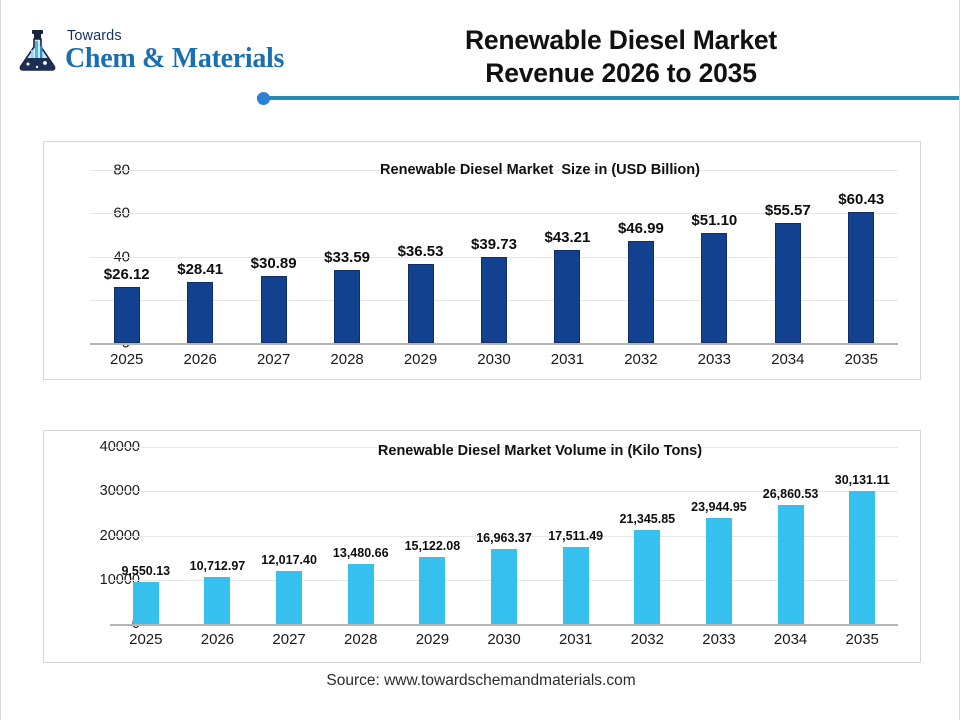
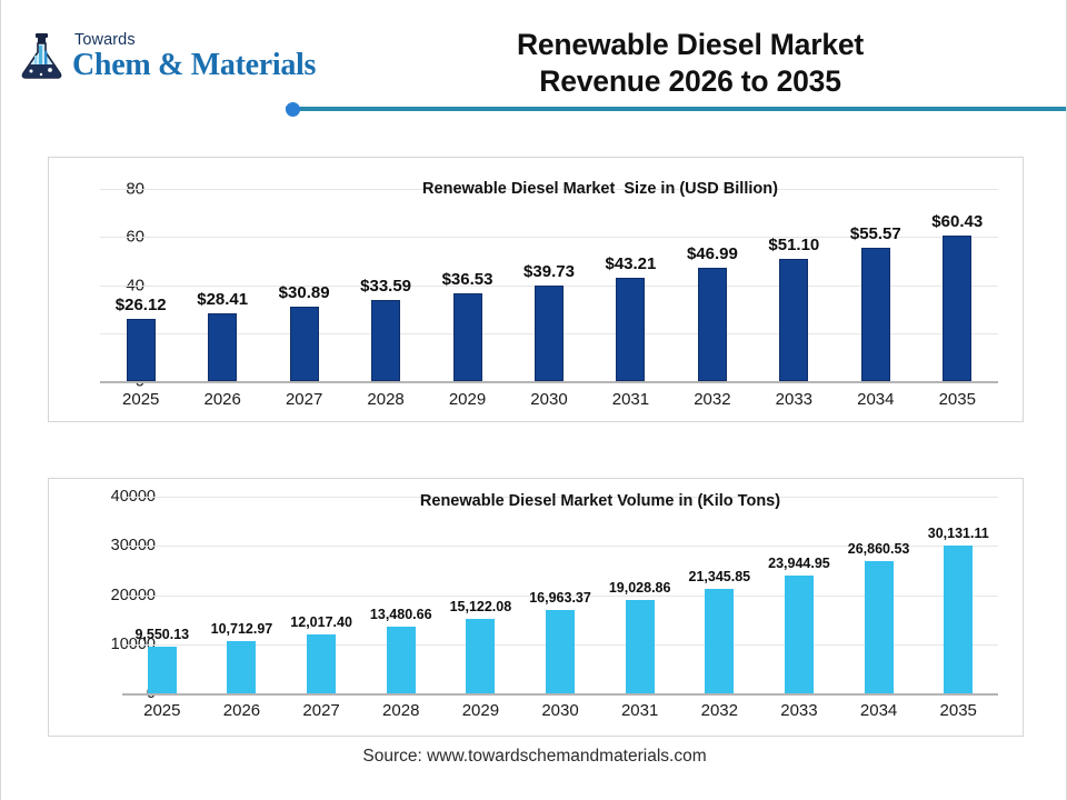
Renewable Diesel Market Volume in (Kilo Tons)/2031: 17,511.49 -> 19,028.86
